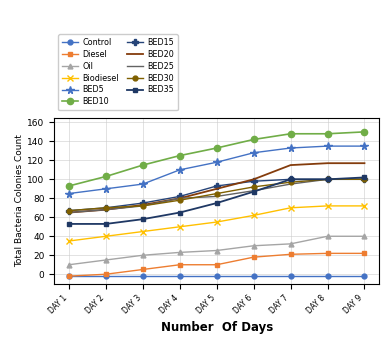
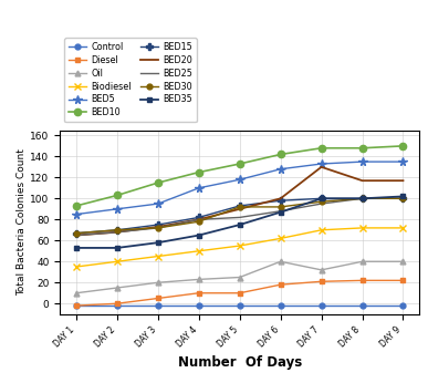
BED30/DAY 5: 85 -> 92
Oil/DAY 6: 30 -> 40
BED20/DAY 7: 115 -> 130
